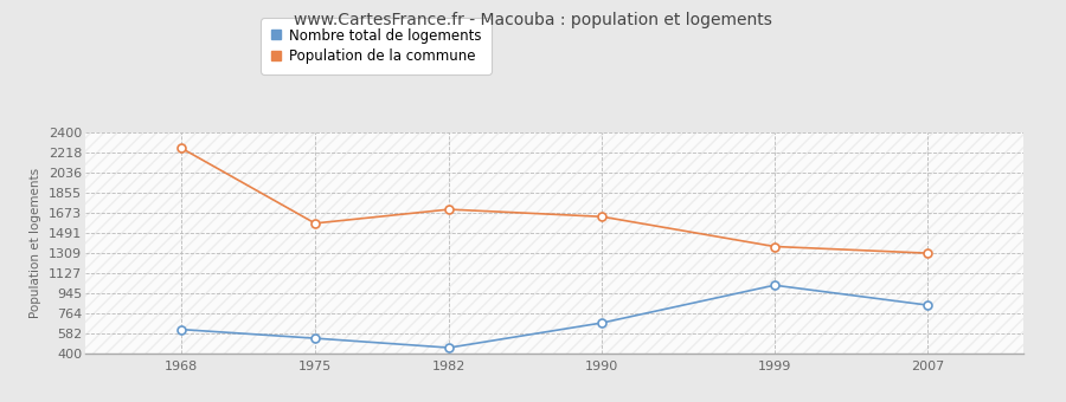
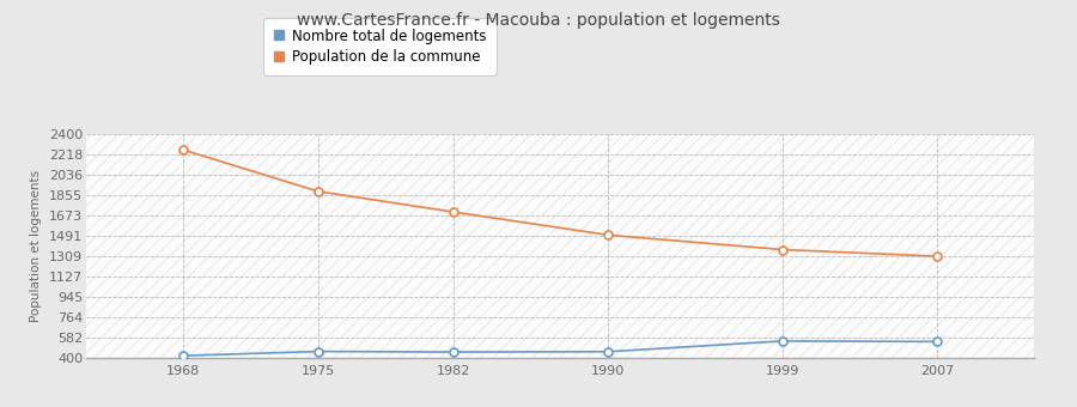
Nombre total de logements/1968: 620 -> 420
Nombre total de logements/1975: 540 -> 460
Population de la commune/1975: 1580 -> 1890
Nombre total de logements/1990: 680 -> 460
Population de la commune/1990: 1640 -> 1500
Nombre total de logements/1999: 1020 -> 550
Nombre total de logements/2007: 840 -> 550
